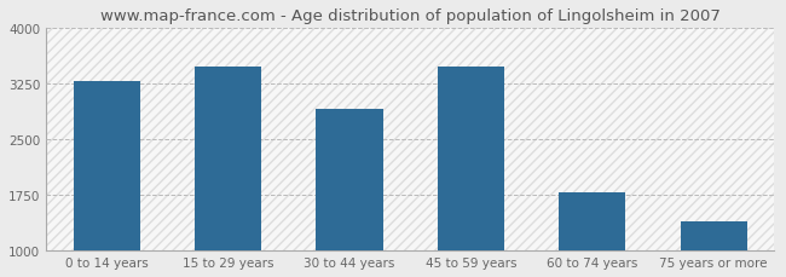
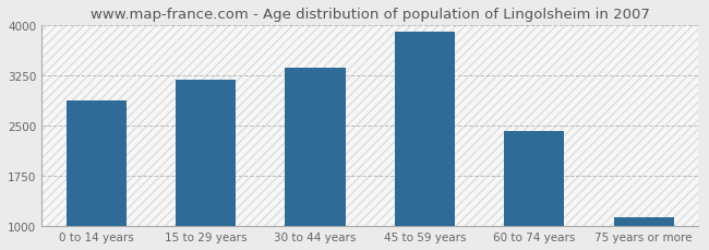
0 to 14 years: 3280 -> 2870
15 to 29 years: 3480 -> 3190
30 to 44 years: 2900 -> 3370
45 to 59 years: 3480 -> 3900
60 to 74 years: 1780 -> 2420
75 years or more: 1400 -> 1130
